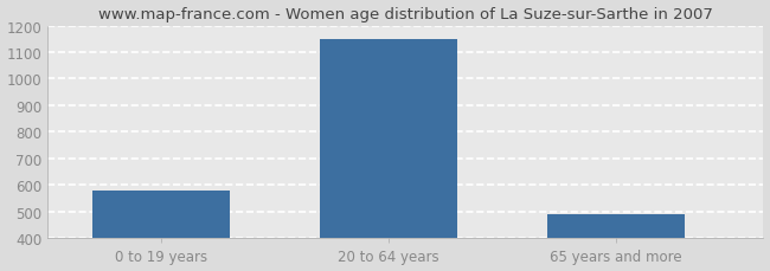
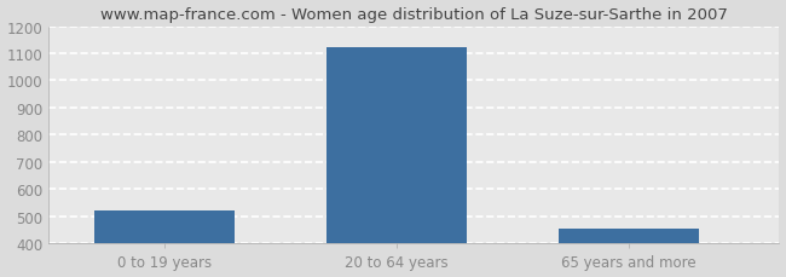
0 to 19 years: 580 -> 520
20 to 64 years: 1150 -> 1120
65 years and more: 490 -> 455
